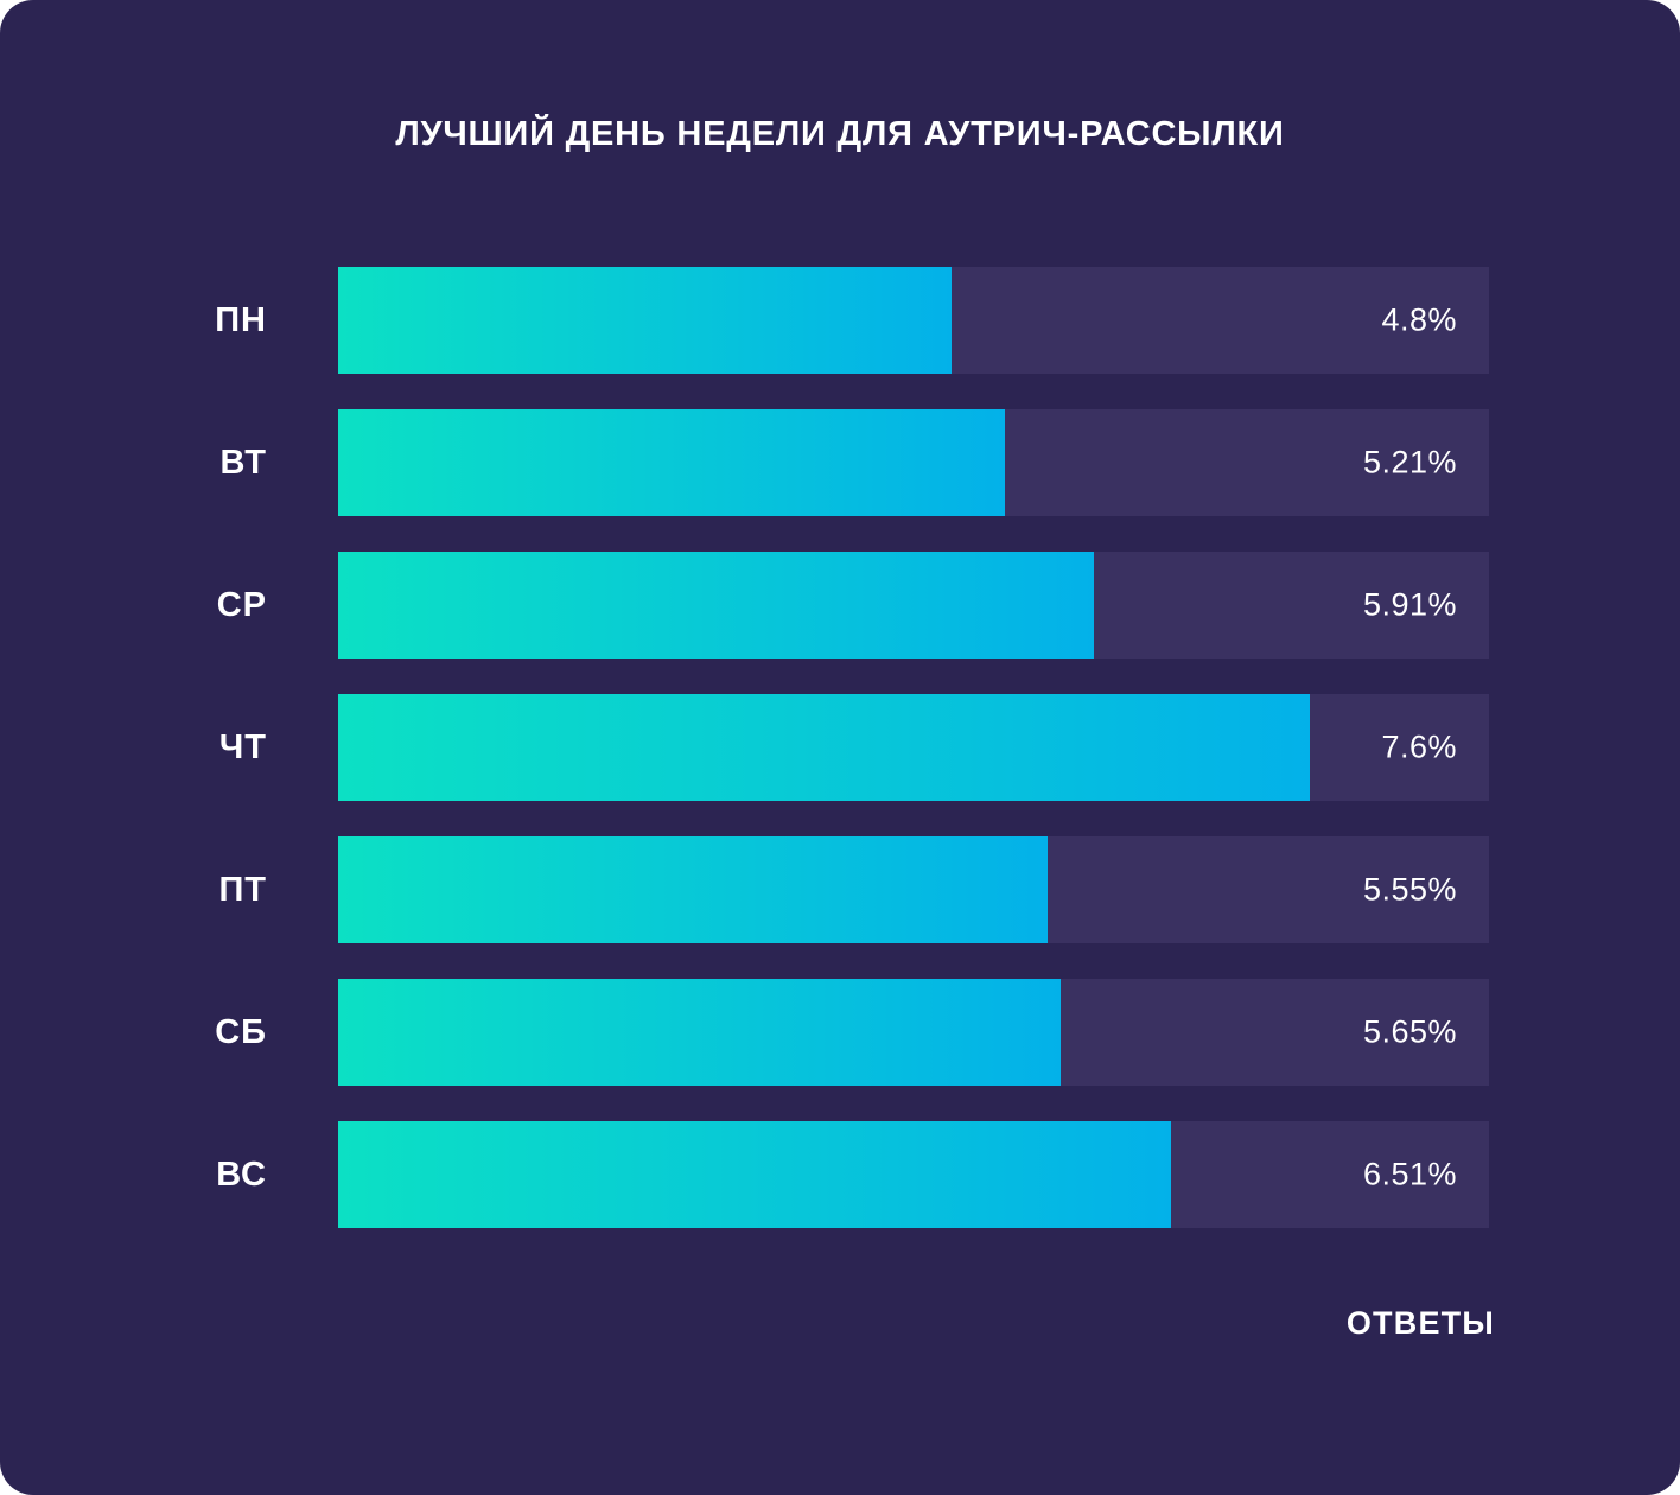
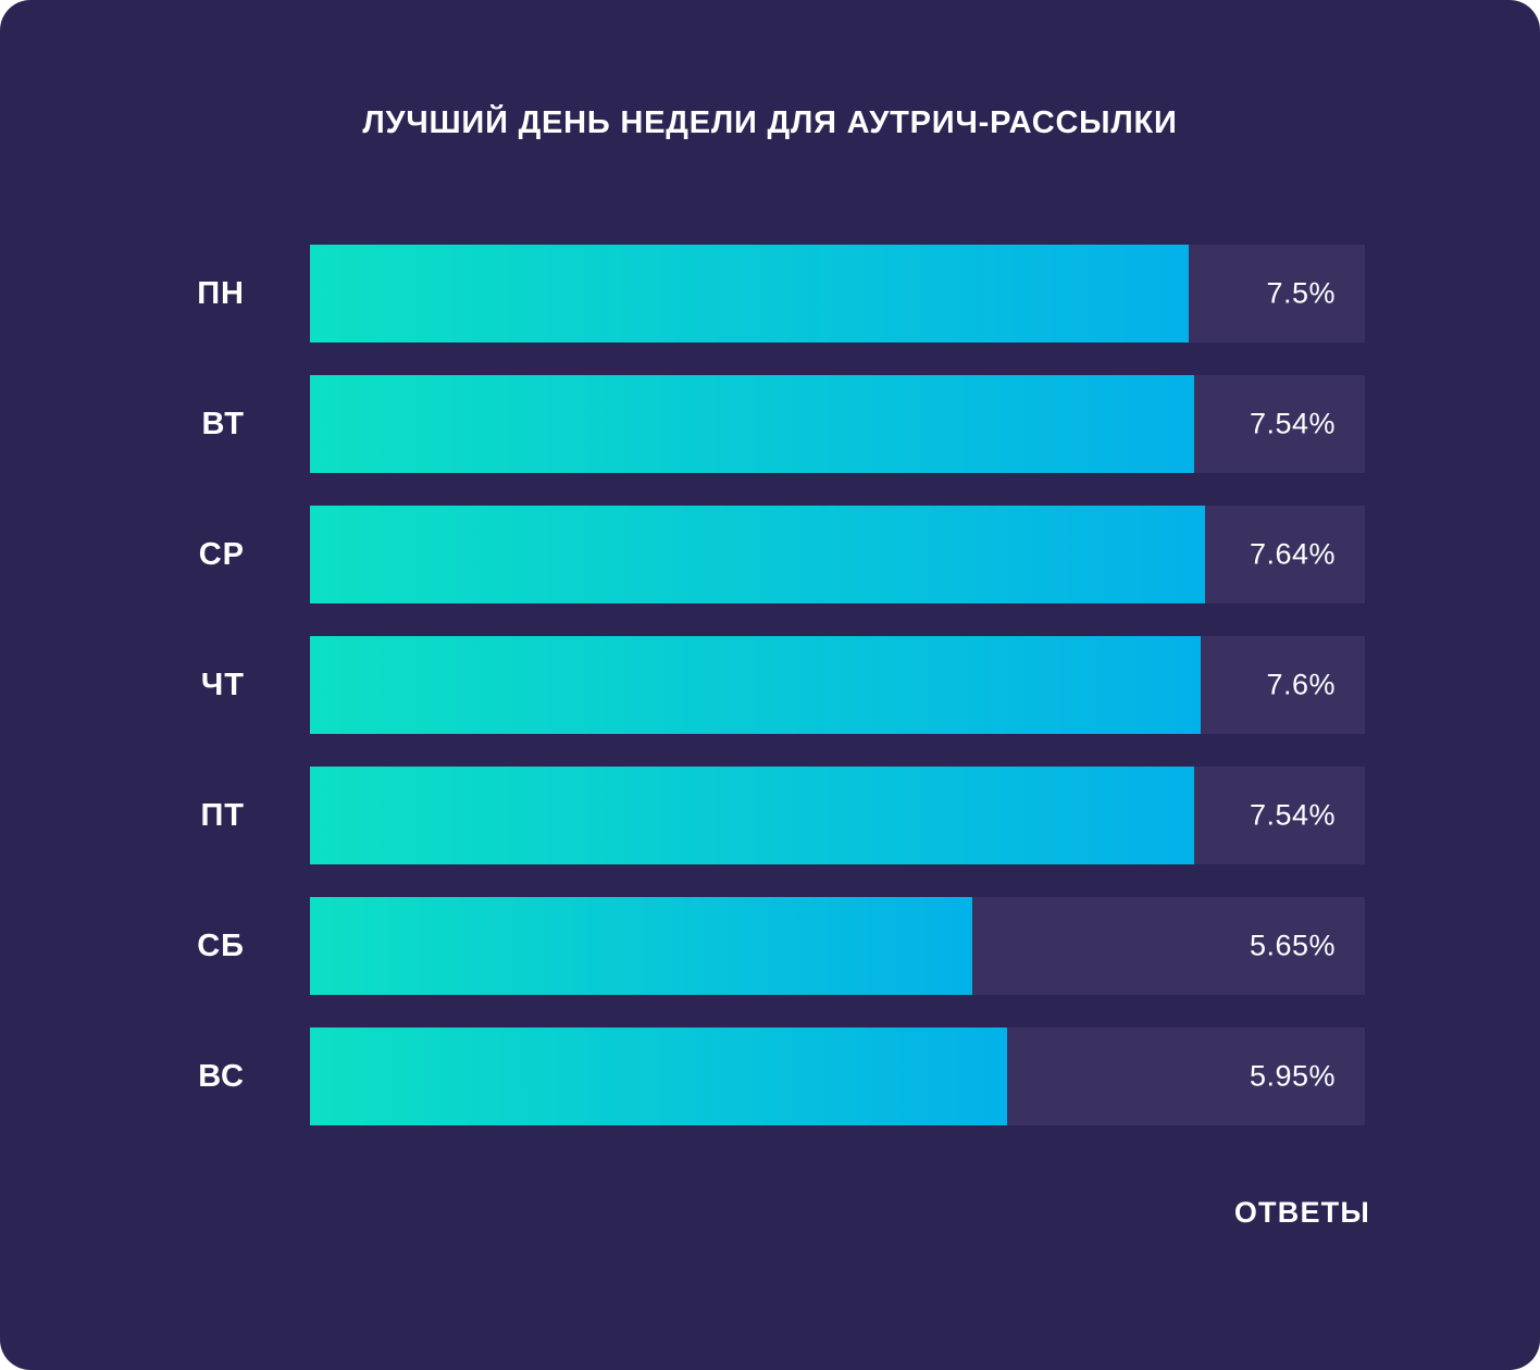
ПН: 4.8% -> 7.5%
ВТ: 5.21% -> 7.54%
СР: 5.91% -> 7.64%
ПТ: 5.55% -> 7.54%
ВС: 6.51% -> 5.95%
